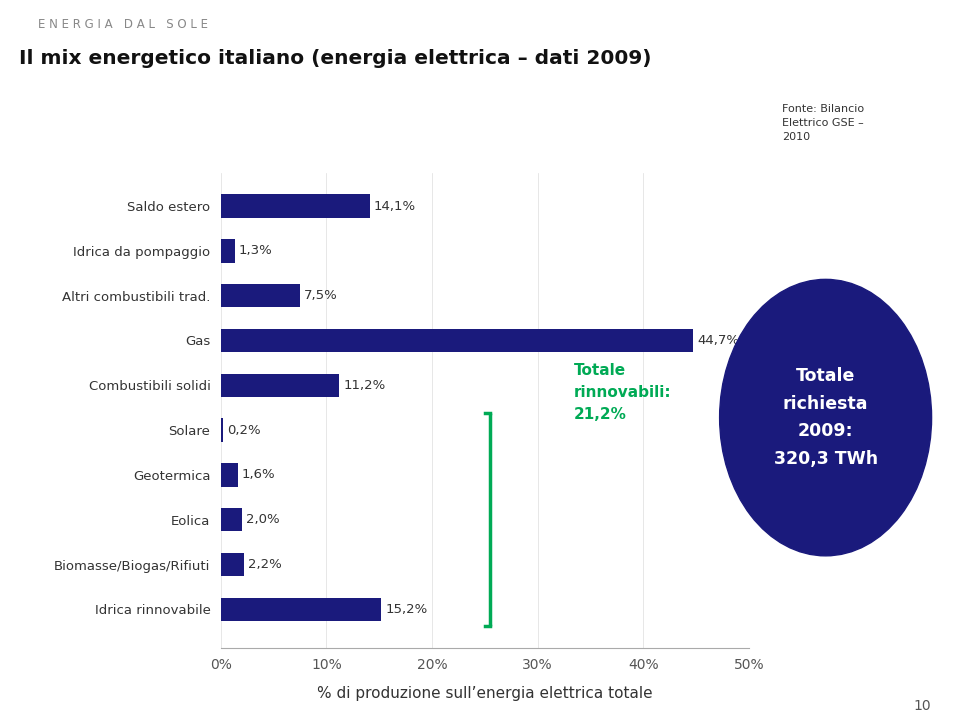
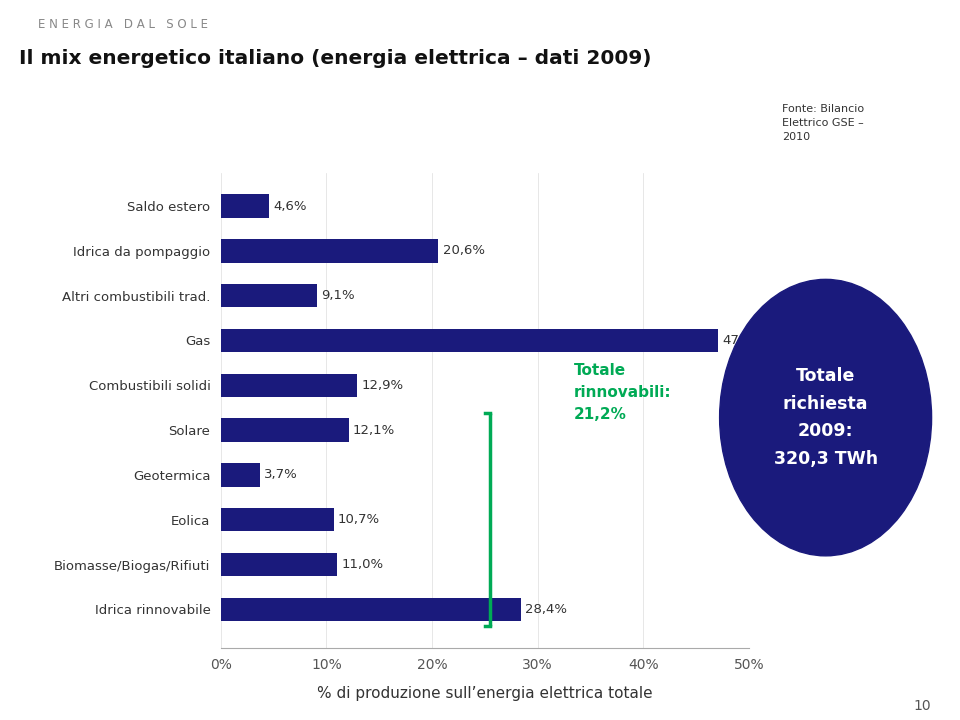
Saldo estero: 14,1% -> 4,6%
Idrica da pompaggio: 1,3% -> 20,6%
Altri combustibili trad.: 7,5% -> 9,1%
Gas: 44,7% -> 47,1%
Combustibili solidi: 11,2% -> 12,9%
Solare: 0,2% -> 12,1%
Geotermica: 1,6% -> 3,7%
Eolica: 2,0% -> 10,7%
Biomasse/Biogas/Rifiuti: 2,2% -> 11,0%
Idrica rinnovabile: 15,2% -> 28,4%
